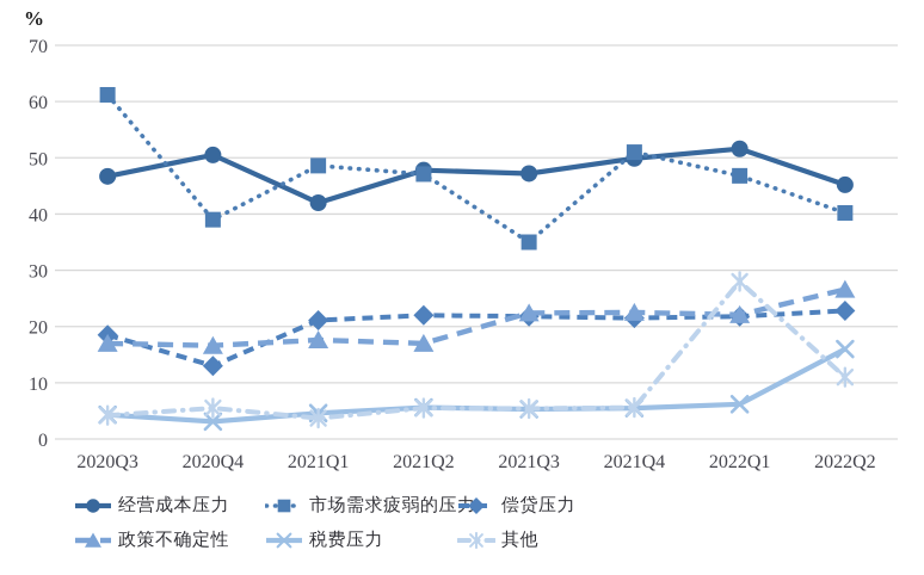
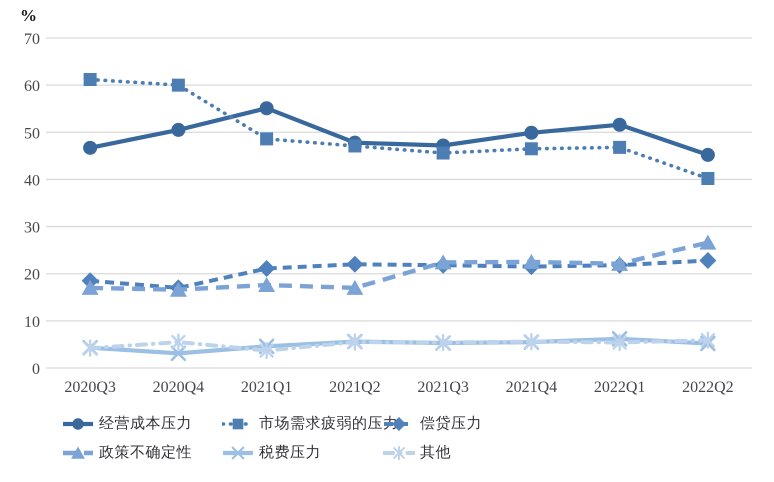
市场需求疲弱的压力/2020Q4: 39 -> 60
偿贷压力/2020Q4: 13 -> 17
经营成本压力/2021Q1: 42 -> 55
市场需求疲弱的压力/2021Q3: 35 -> 46
市场需求疲弱的压力/2021Q4: 51 -> 46
其他/2022Q1: 28 -> 5
税费压力/2022Q2: 16 -> 5
其他/2022Q2: 11 -> 6
